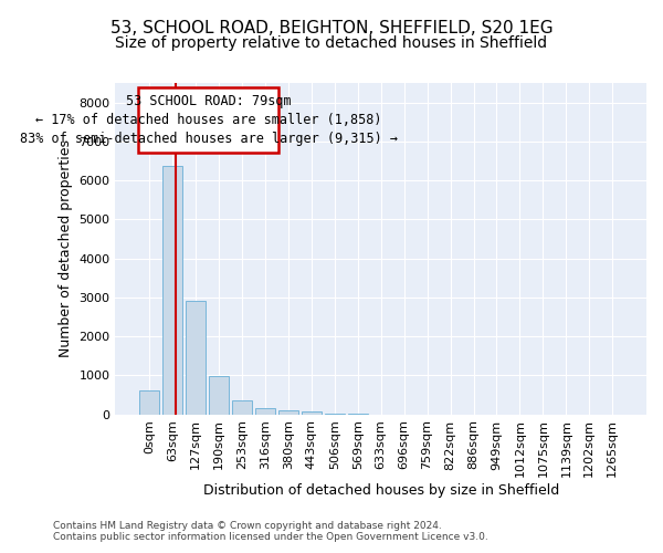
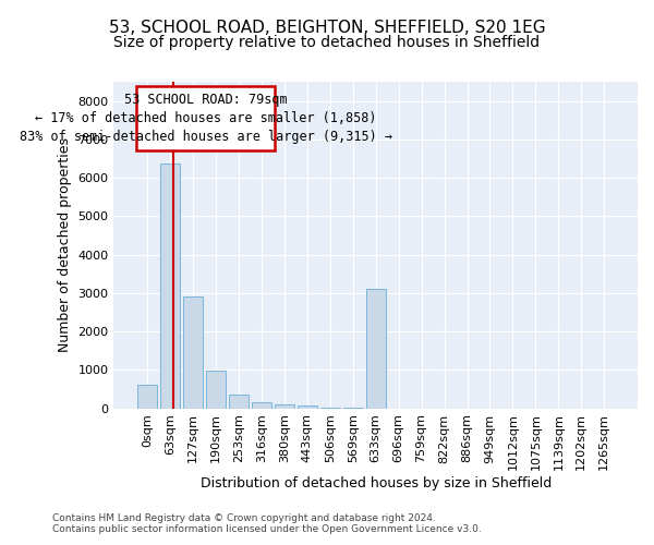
633sqm: 0 -> 3100
